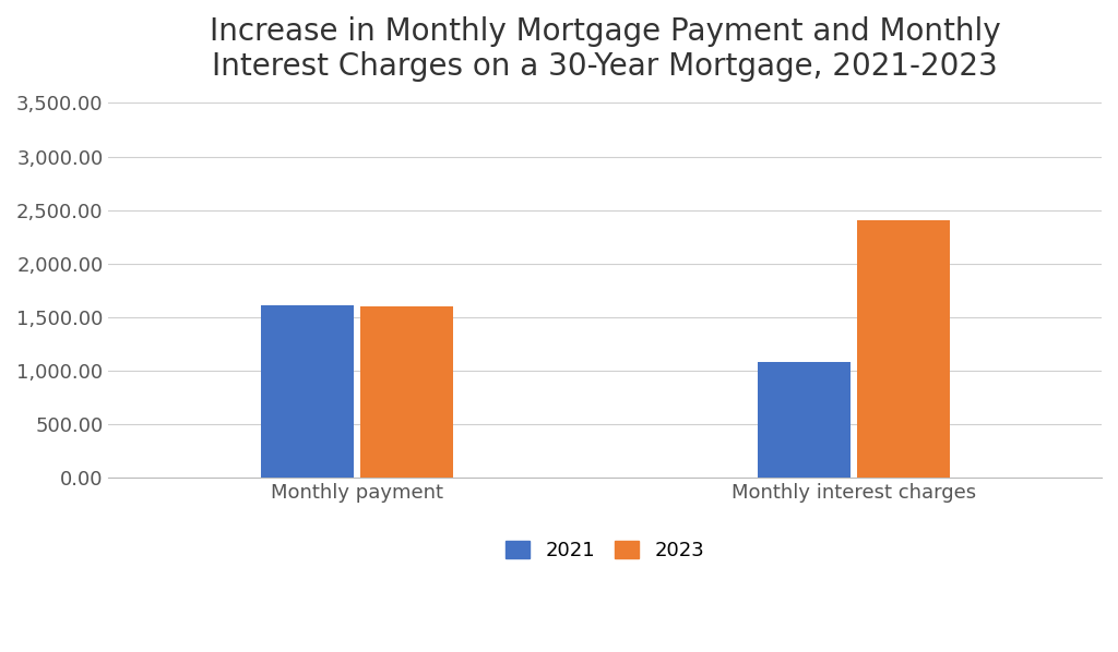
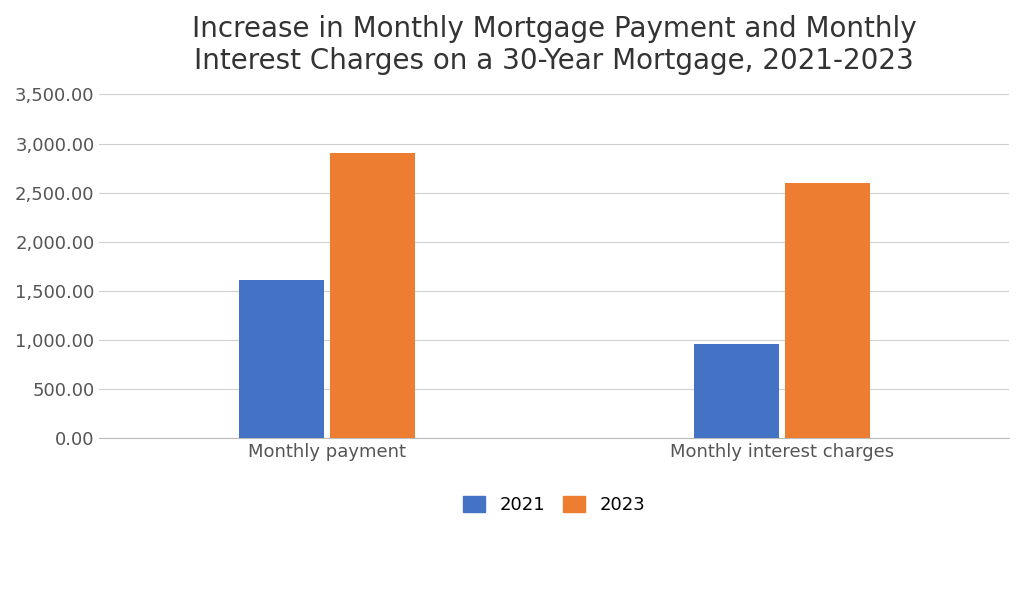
2023/Monthly payment: 1,600 -> 2,900
2021/Monthly interest charges: 1,080 -> 960
2023/Monthly interest charges: 2,400 -> 2,600
